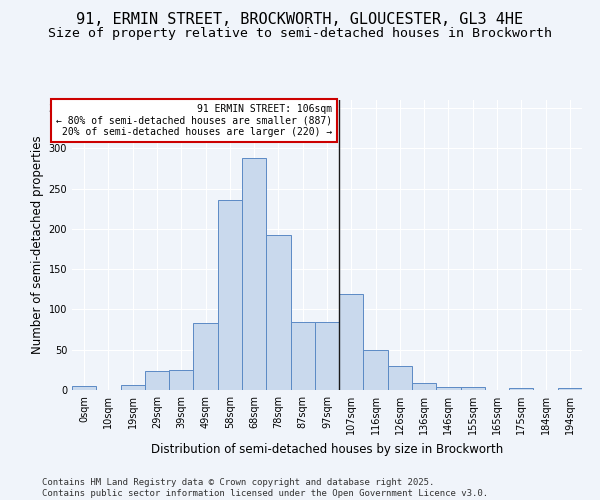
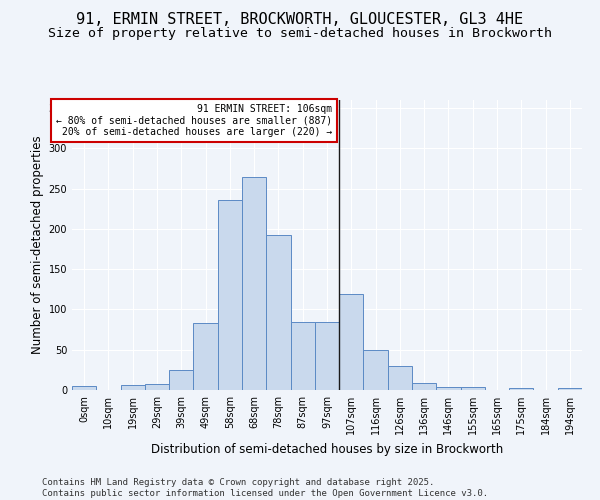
29sqm: 24 -> 7
68sqm: 288 -> 264
